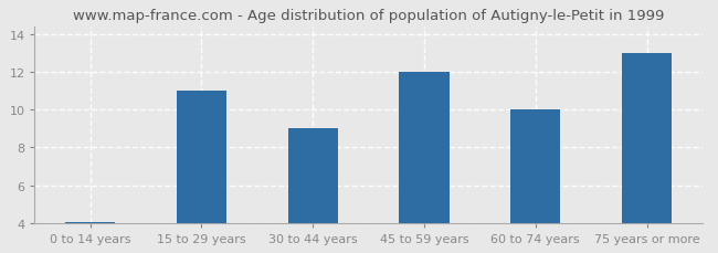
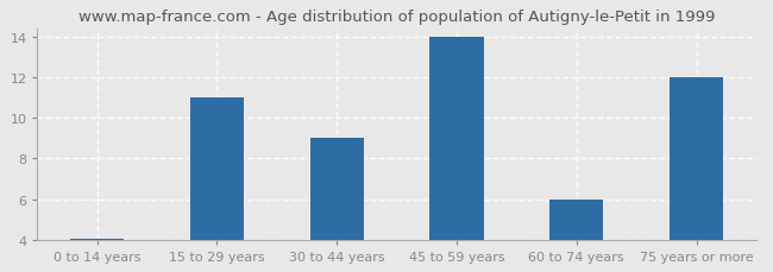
45 to 59 years: 12.0 -> 14.0
60 to 74 years: 10.0 -> 6.0
75 years or more: 13.0 -> 12.0
